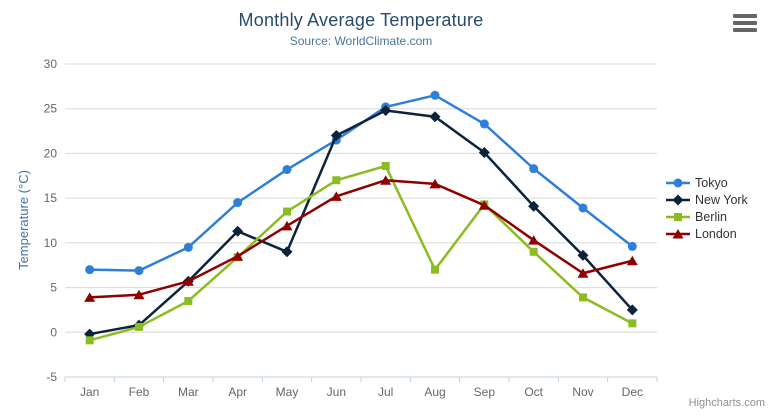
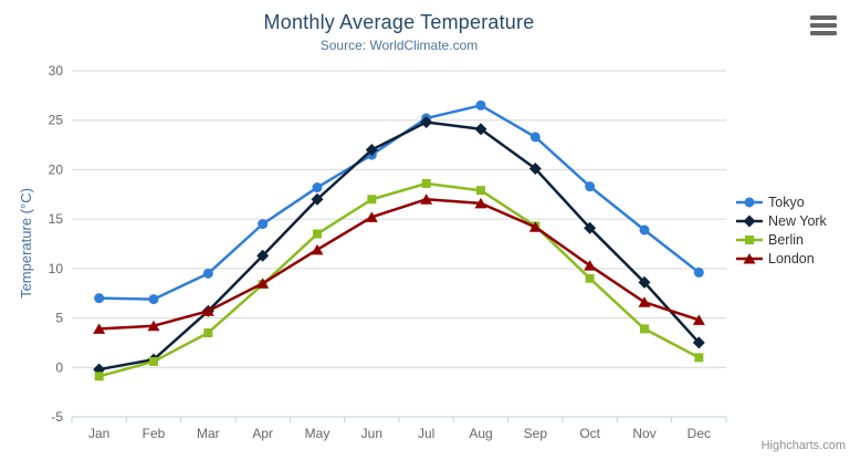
New York/May: 9 -> 17
Berlin/Aug: 7 -> 18
London/Dec: 8 -> 5
